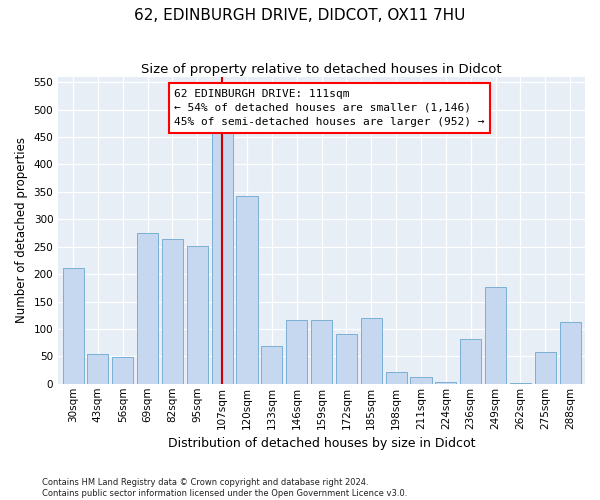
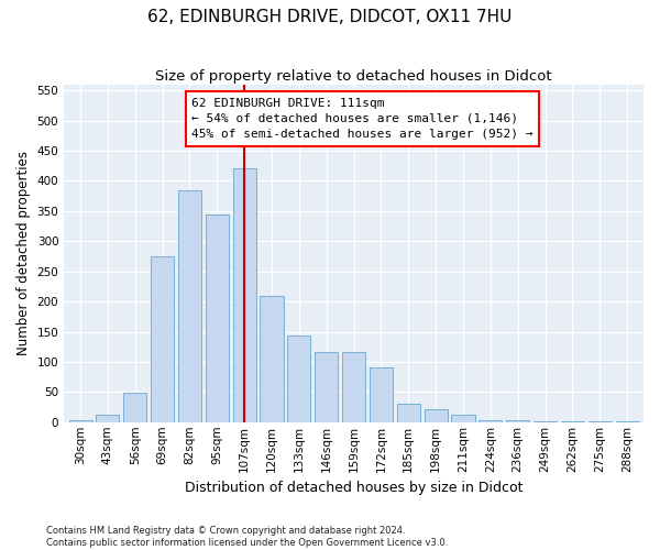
30sqm: 212 -> 3
43sqm: 54 -> 12
82sqm: 264 -> 385
95sqm: 252 -> 345
107sqm: 462 -> 420
120sqm: 342 -> 210
133sqm: 68 -> 143
185sqm: 120 -> 30
236sqm: 82 -> 3
249sqm: 176 -> 2
275sqm: 58 -> 1
288sqm: 112 -> 2
